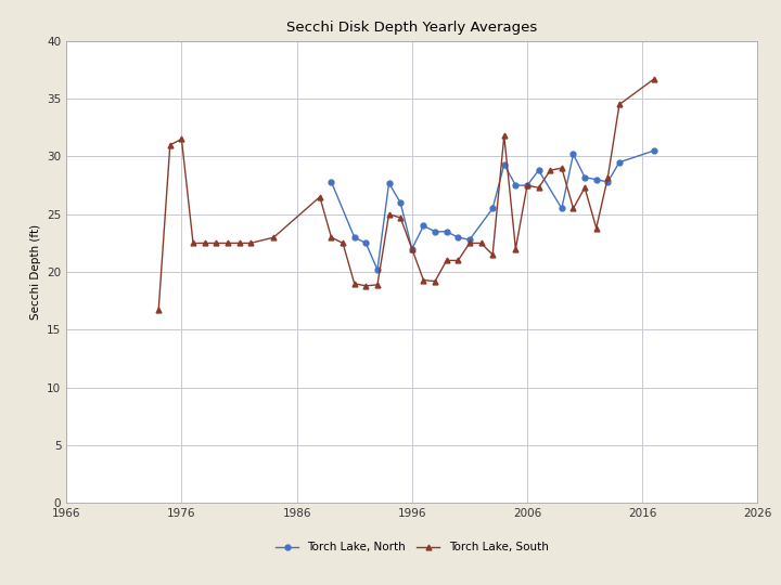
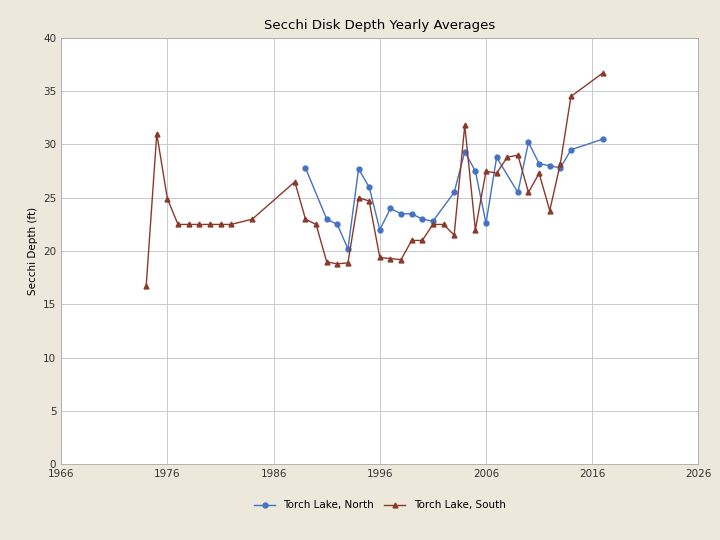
Torch Lake, South/1976: 31.5 -> 24.9
Torch Lake, South/1996: 22.0 -> 19.4
Torch Lake, North/2006: 27.5 -> 22.6
